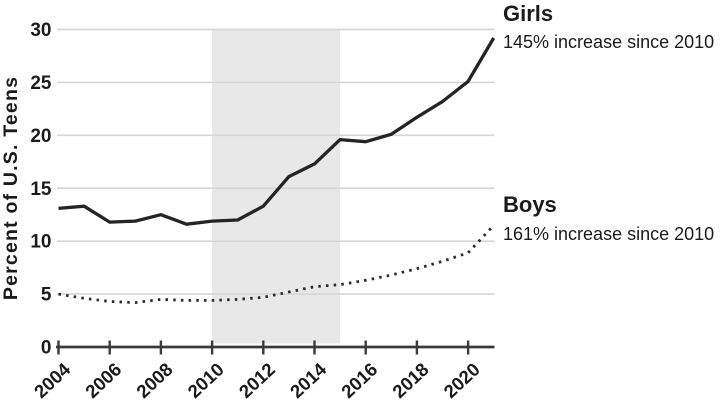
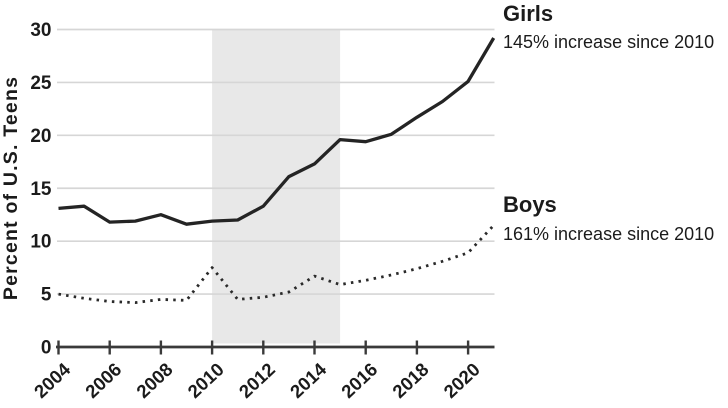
Boys/2010: 4.4 -> 7.5
Boys/2014: 5.7 -> 6.7
